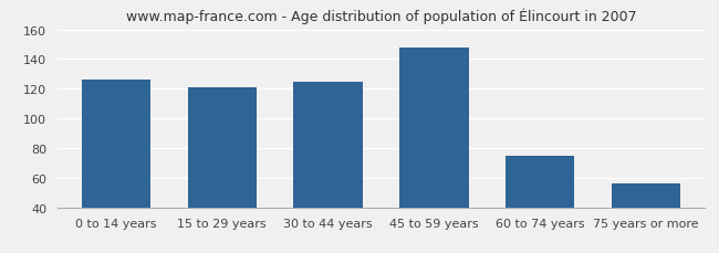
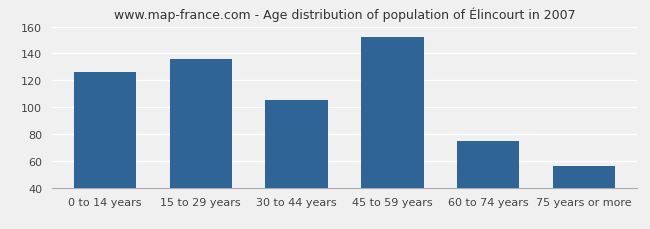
15 to 29 years: 121 -> 136
30 to 44 years: 125 -> 105
45 to 59 years: 148 -> 152
